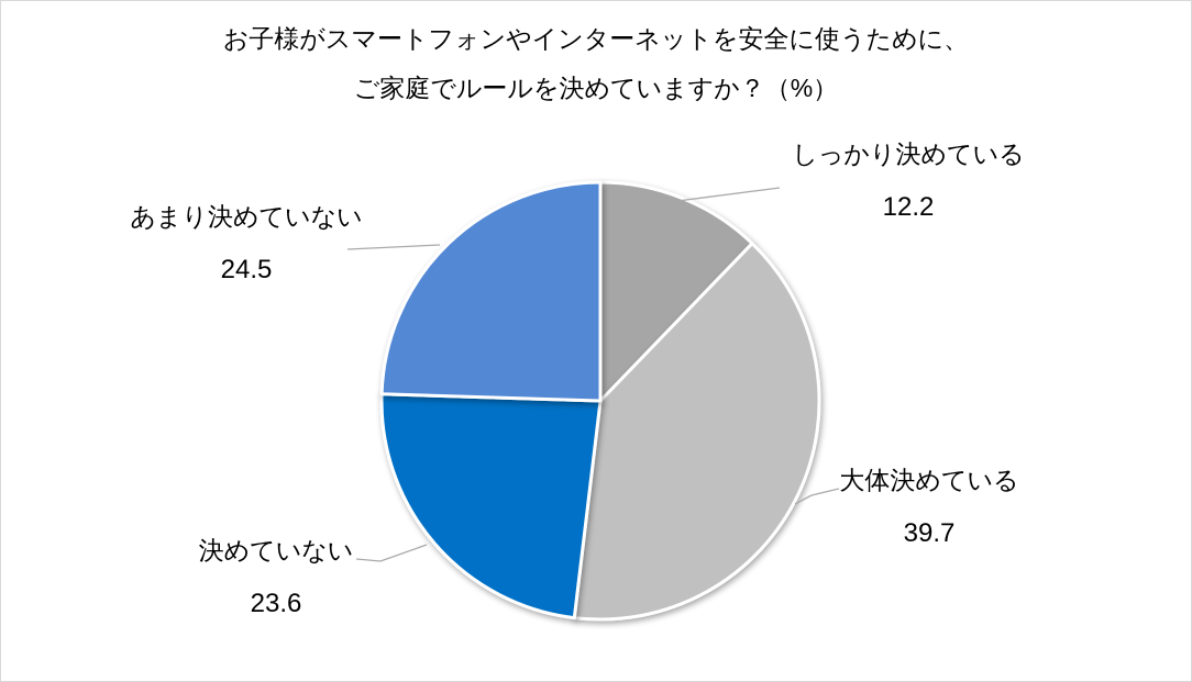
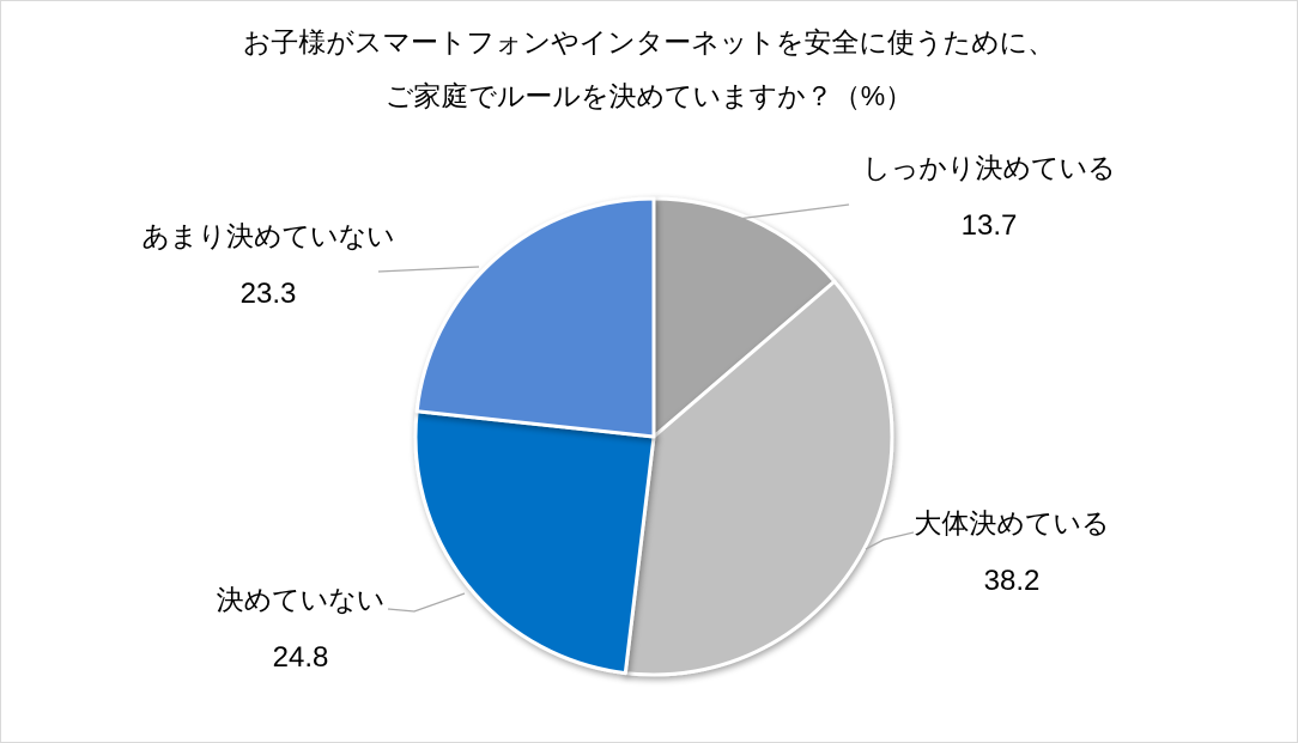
しっかり決めている: 12.2 -> 13.7
大体決めている: 39.7 -> 38.2
決めていない: 23.6 -> 24.8
あまり決めていない: 24.5 -> 23.3
